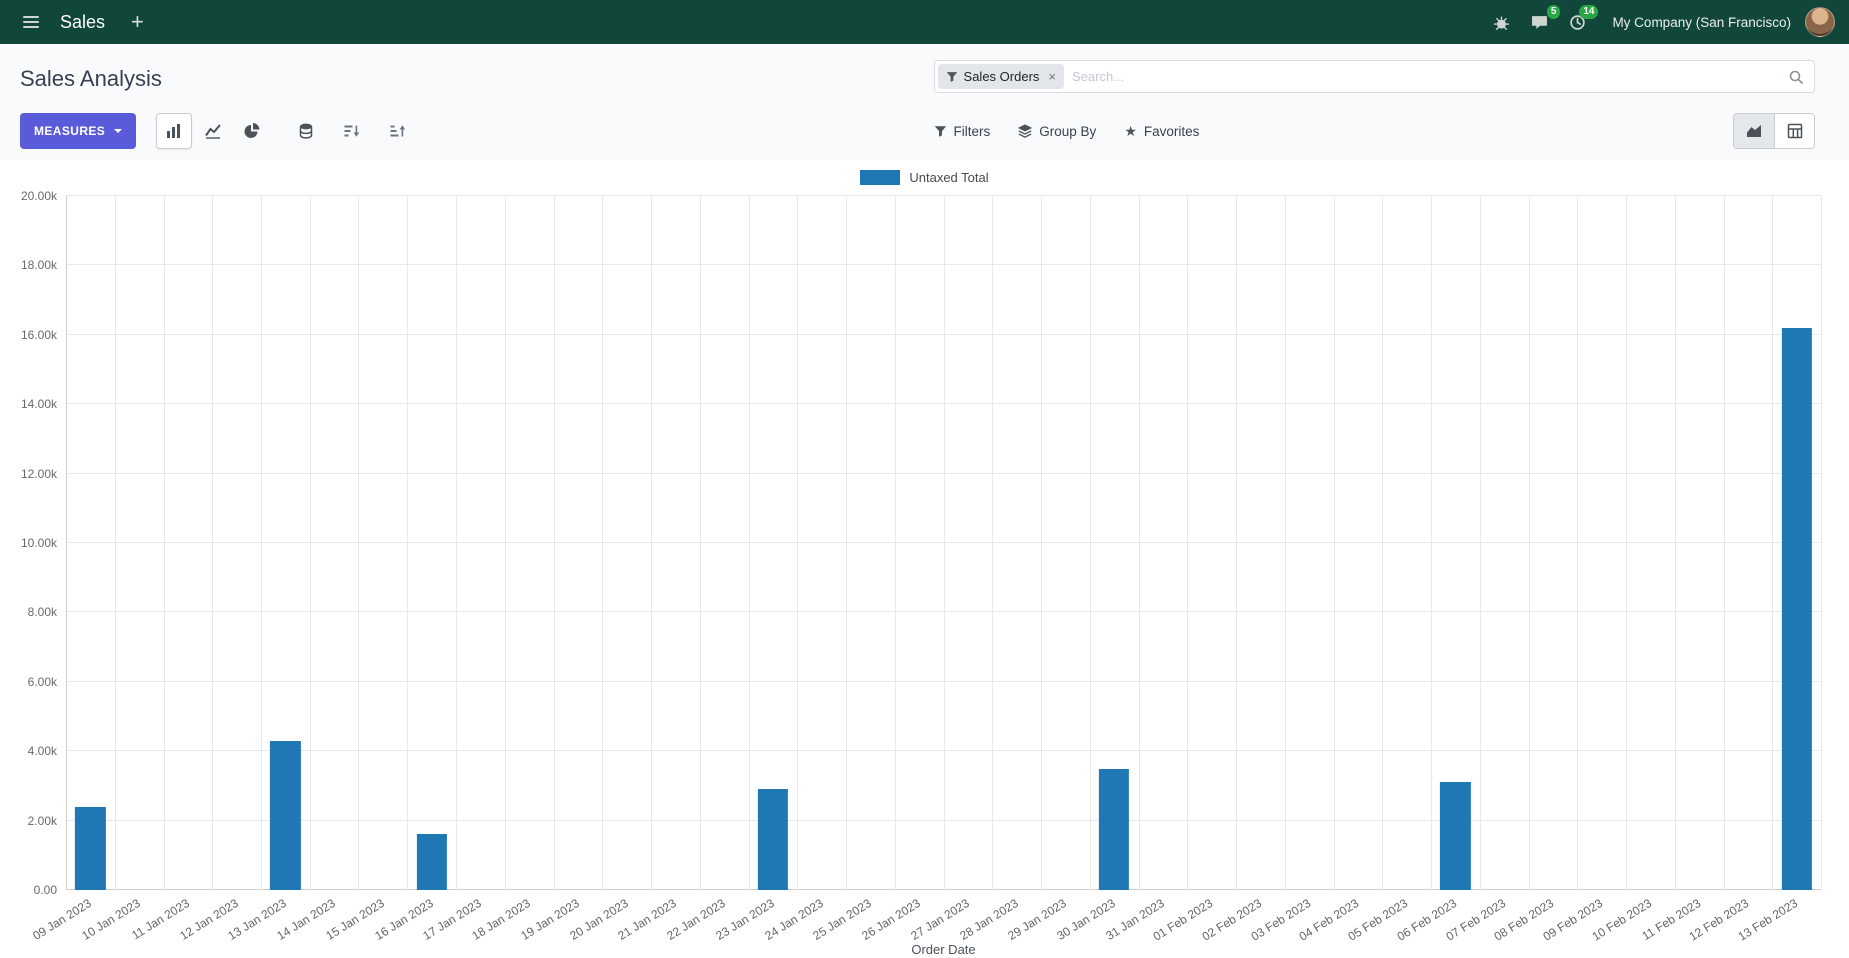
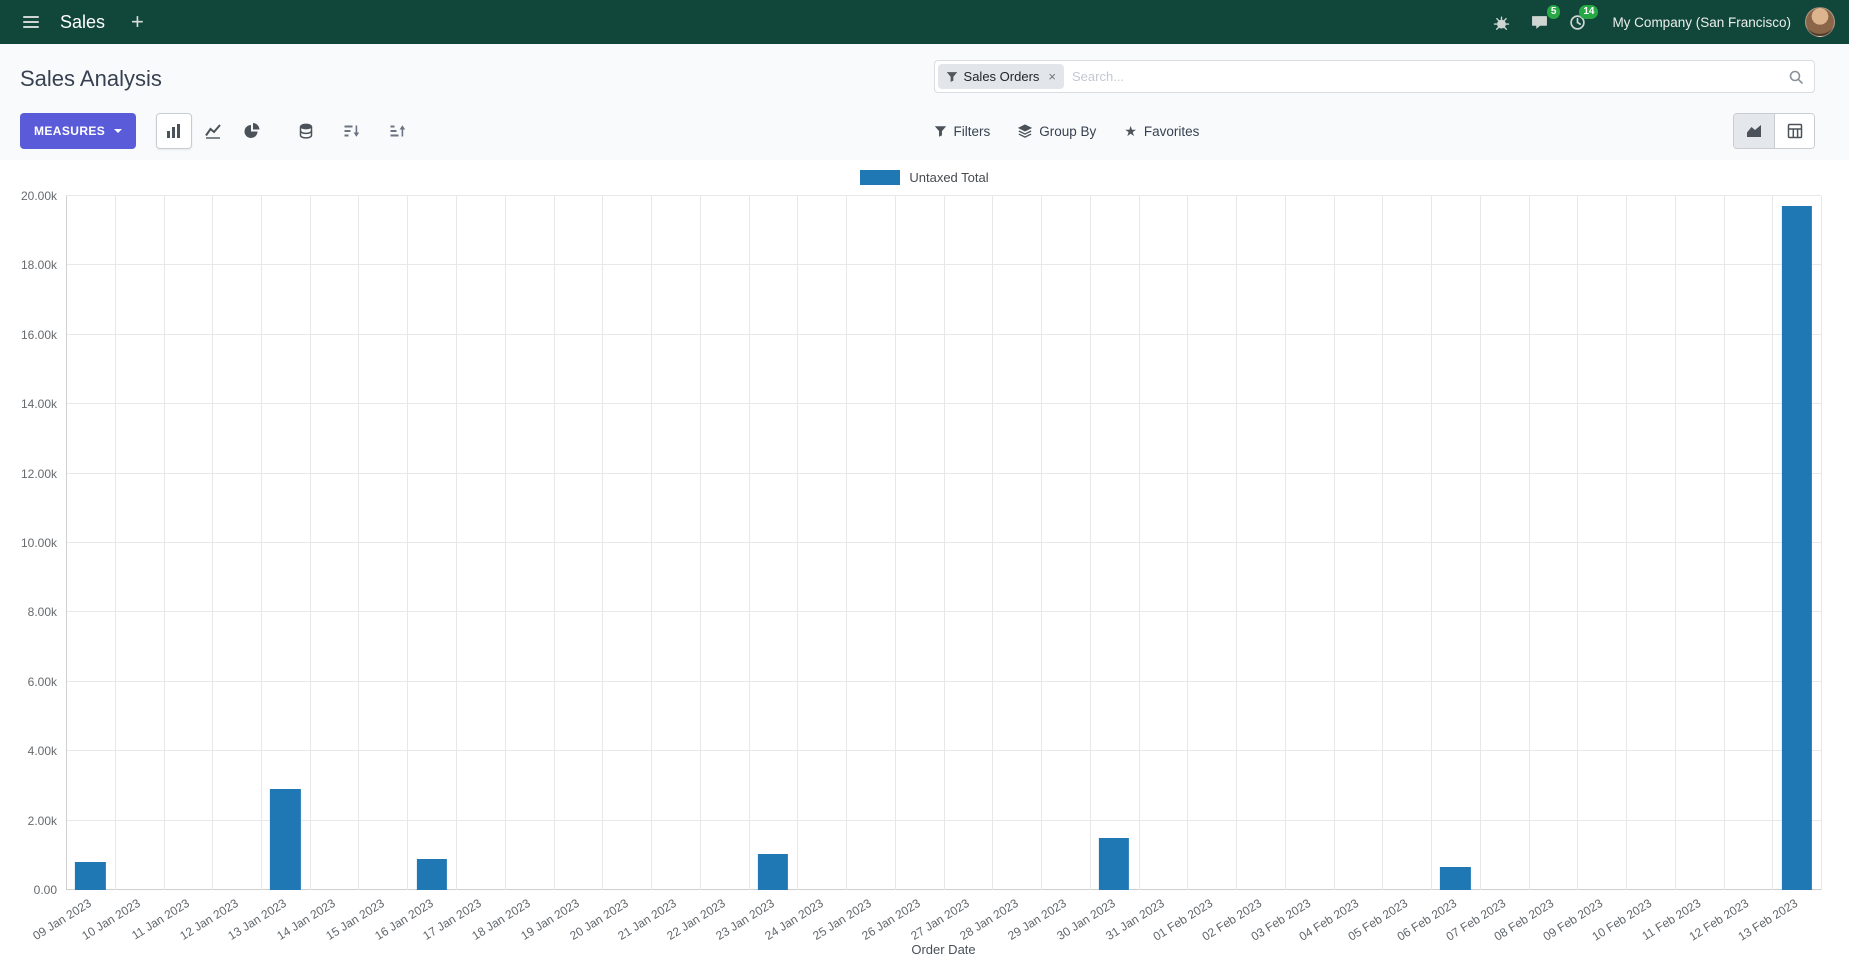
09 Jan 2023: 2.4k -> 0.8k
13 Jan 2023: 4.3k -> 2.9k
16 Jan 2023: 1.6k -> 0.9k
23 Jan 2023: 2.9k -> 1.0k
30 Jan 2023: 3.5k -> 1.5k
06 Feb 2023: 3.1k -> 0.6k
13 Feb 2023: 16.2k -> 19.7k
